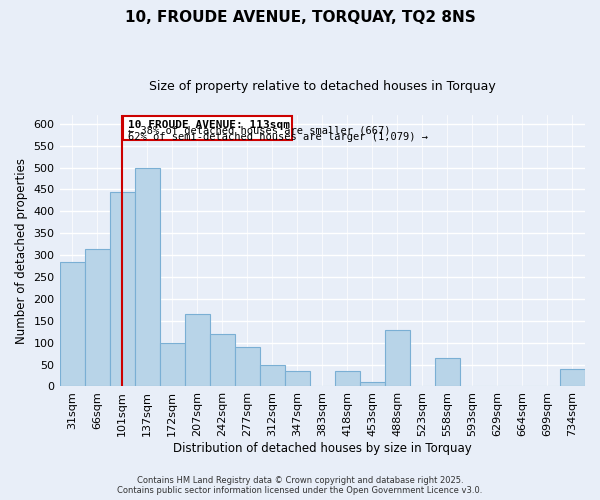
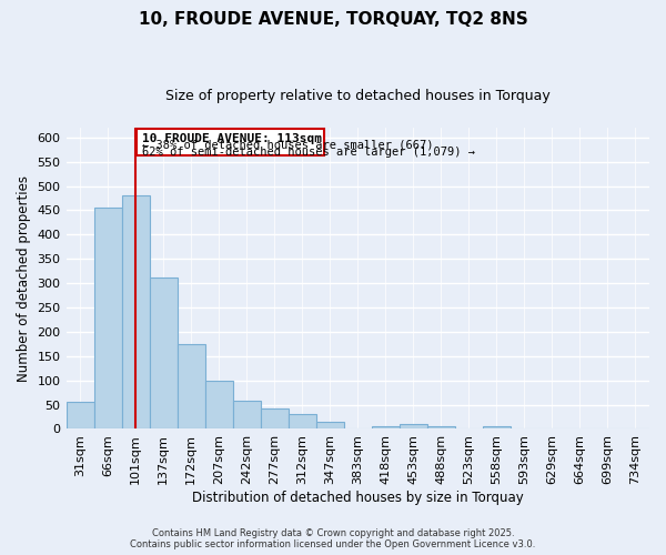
31sqm: 285 -> 55
66sqm: 315 -> 455
101sqm: 445 -> 480
137sqm: 500 -> 312
172sqm: 100 -> 175
207sqm: 165 -> 100
242sqm: 120 -> 58
277sqm: 90 -> 42
312sqm: 50 -> 30
347sqm: 35 -> 15
418sqm: 35 -> 6
488sqm: 130 -> 5
558sqm: 65 -> 6
734sqm: 40 -> 2
